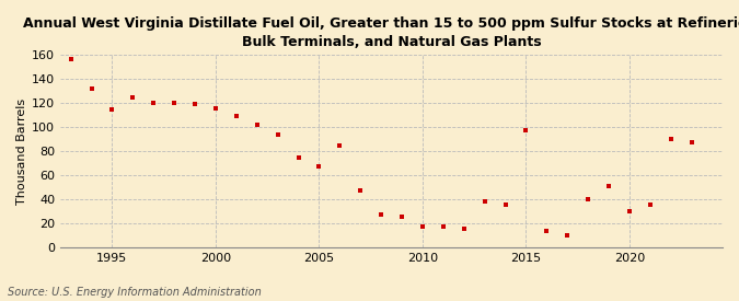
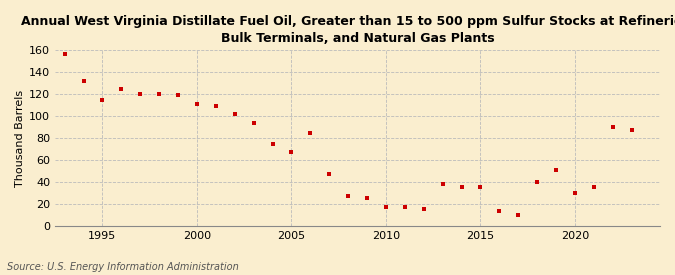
2000: 116 -> 111
2015: 97 -> 35
